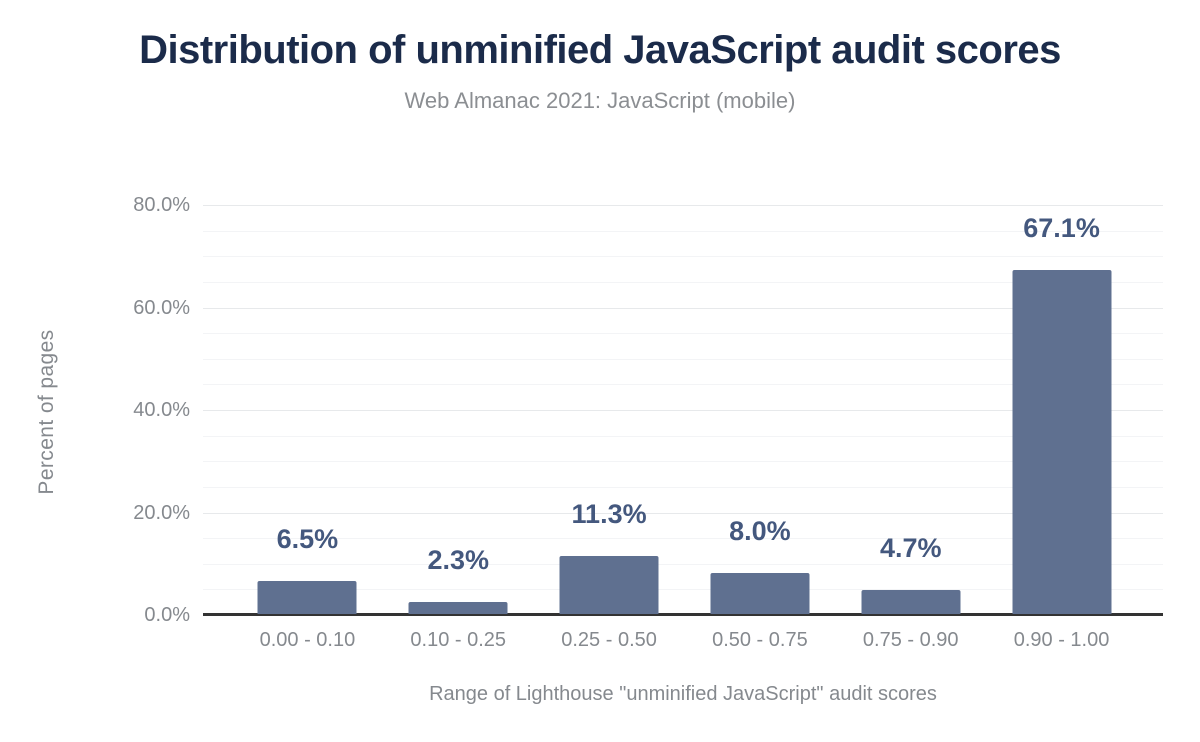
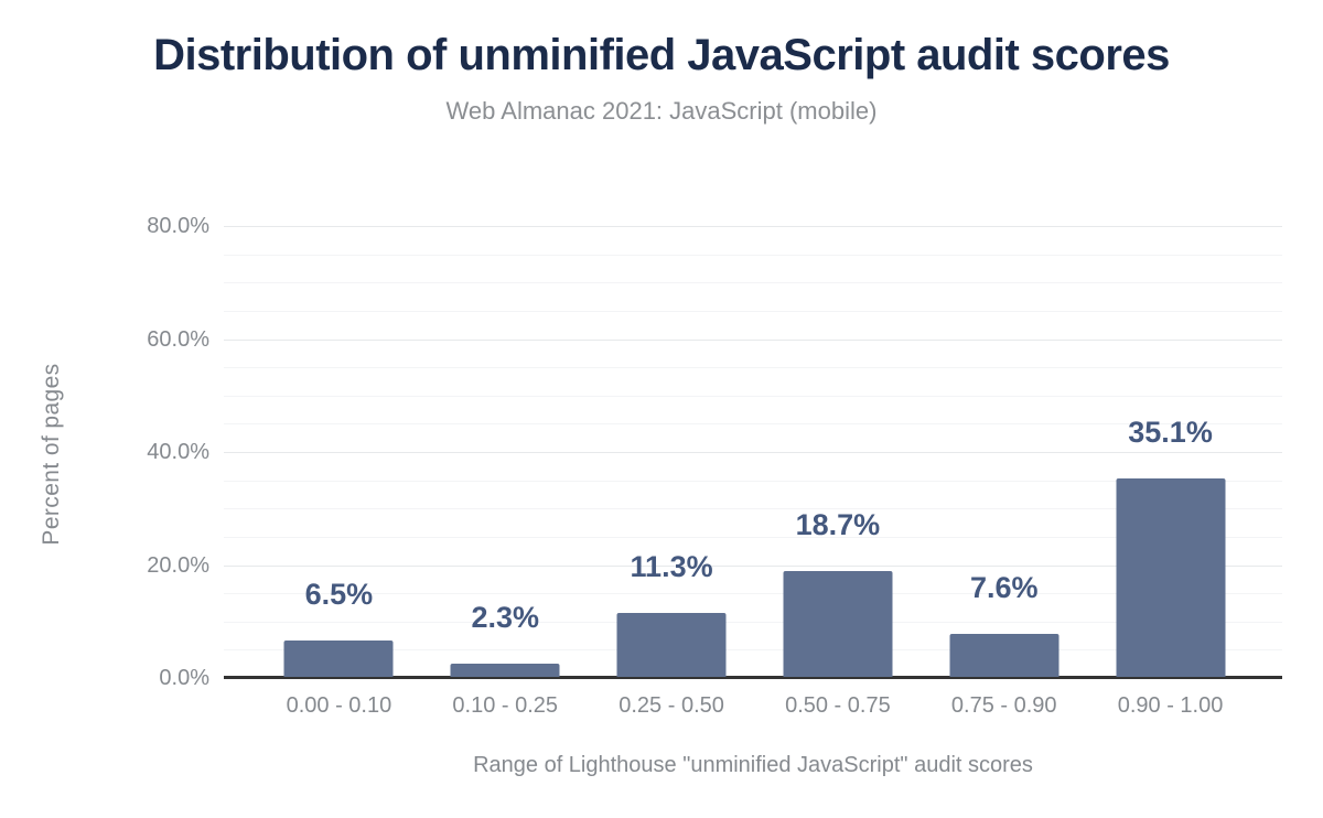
0.50 - 0.75: 8.0% -> 18.7%
0.75 - 0.90: 4.7% -> 7.6%
0.90 - 1.00: 67.1% -> 35.1%
